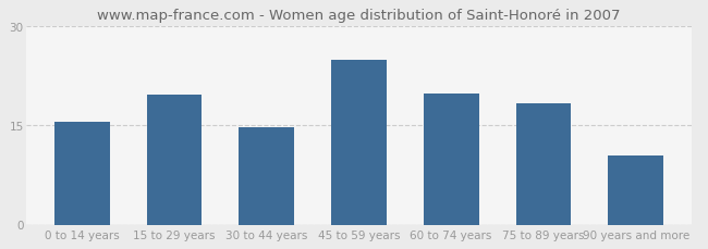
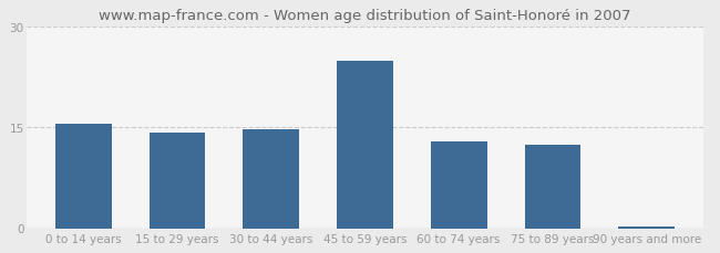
15 to 29 years: 19.6 -> 14.3
60 to 74 years: 19.8 -> 13.0
75 to 89 years: 18.4 -> 12.4
90 years and more: 10.4 -> 0.3
